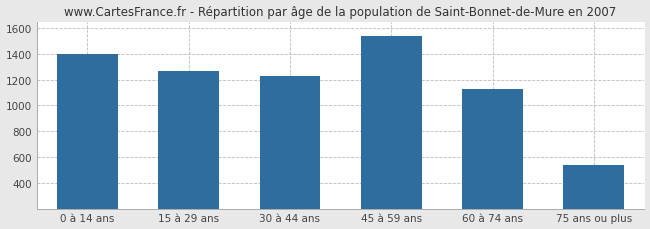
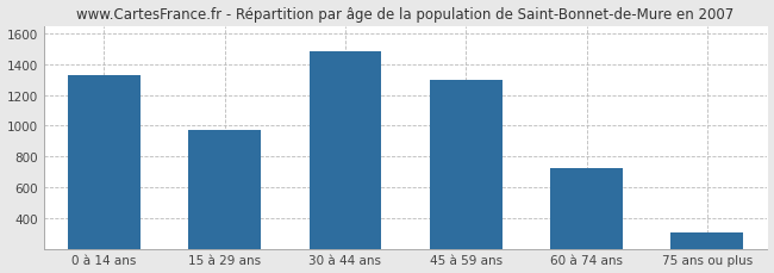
0 à 14 ans: 1400 -> 1330
15 à 29 ans: 1270 -> 970
30 à 44 ans: 1230 -> 1480
45 à 59 ans: 1540 -> 1300
60 à 74 ans: 1130 -> 720
75 ans ou plus: 540 -> 300
